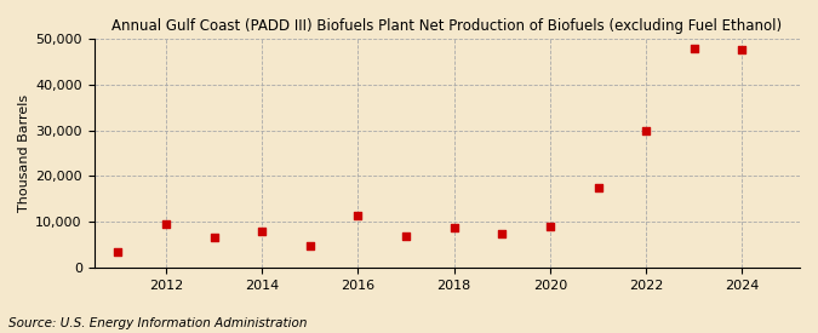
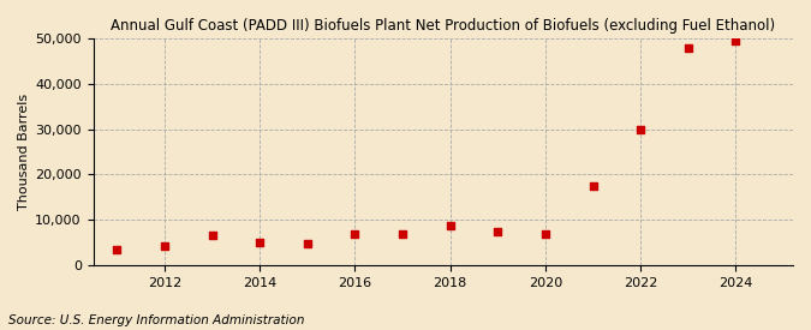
2012: 9,500 -> 4,200
2014: 8,000 -> 5,000
2016: 11,500 -> 6,800
2020: 9,000 -> 6,800
2024: 47,500 -> 49,500
